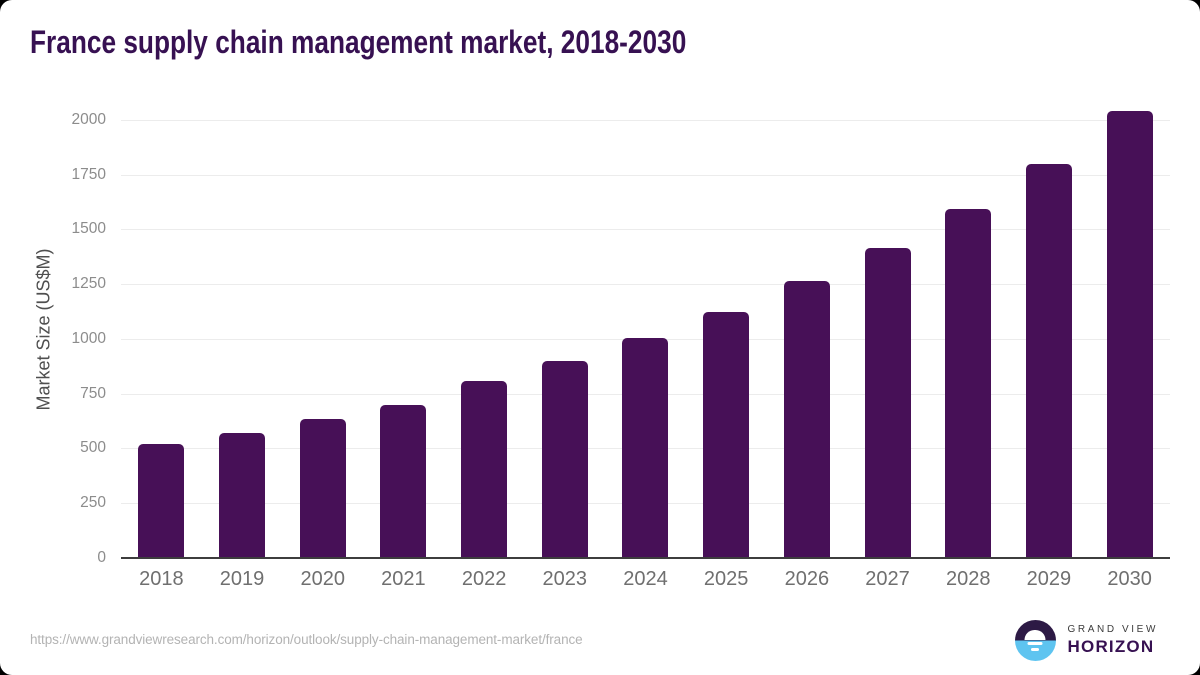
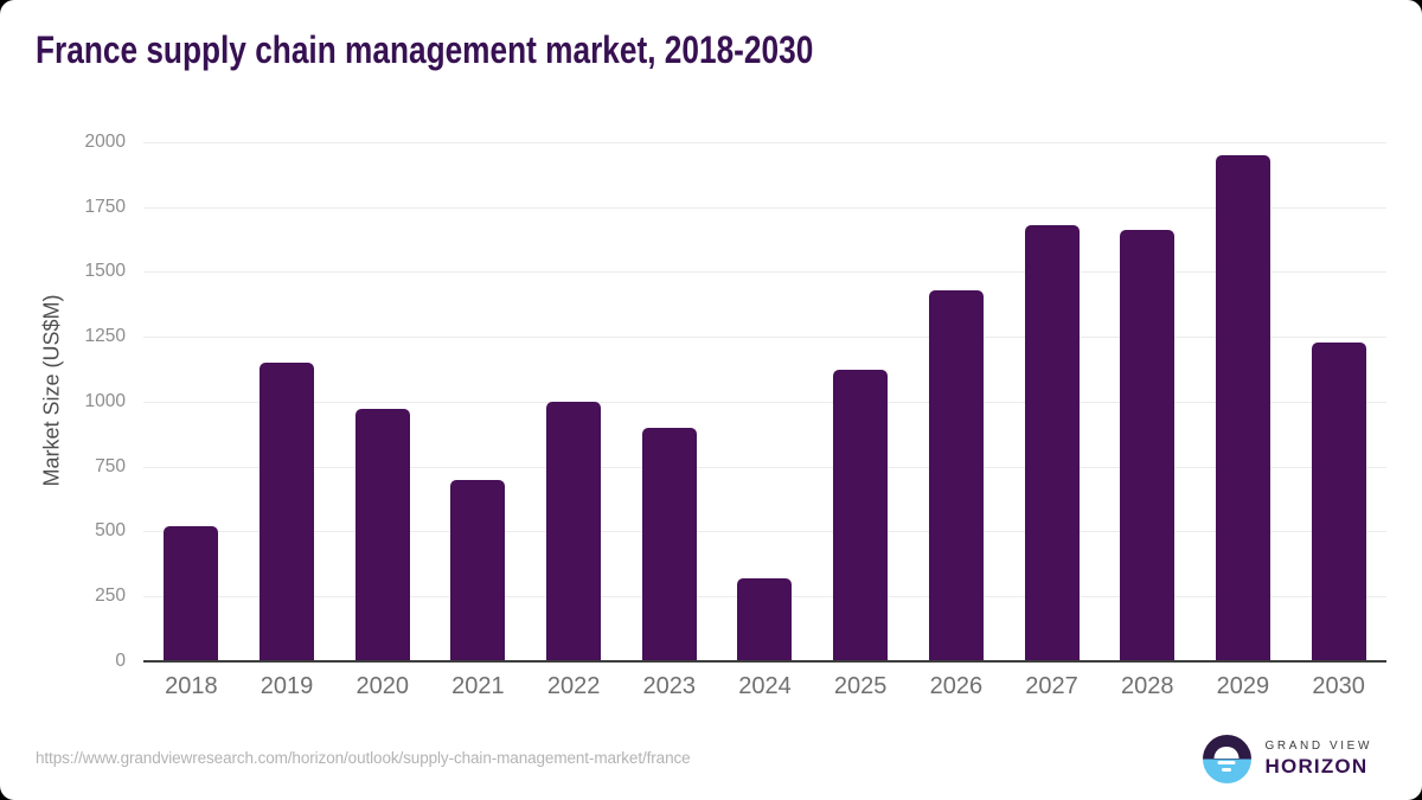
2019: 570 -> 1150
2020: 640 -> 970
2022: 810 -> 1000
2024: 1000 -> 320
2026: 1260 -> 1430
2027: 1420 -> 1680
2028: 1600 -> 1660
2029: 1800 -> 1950
2030: 2040 -> 1230
